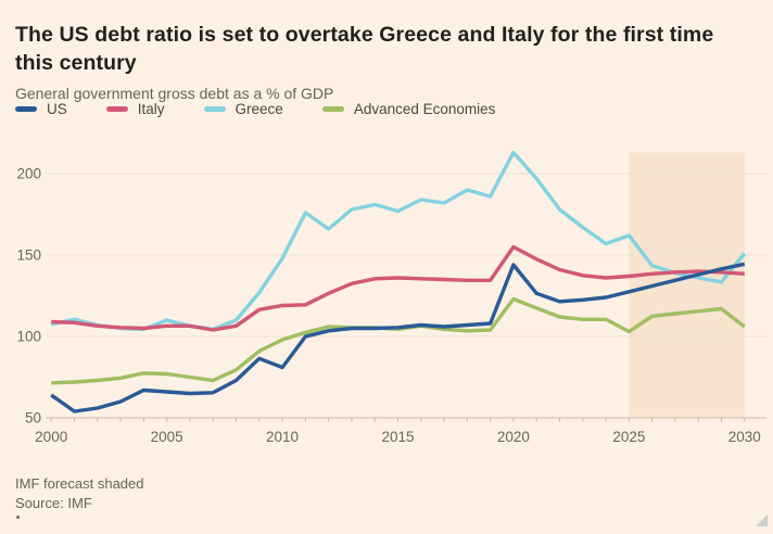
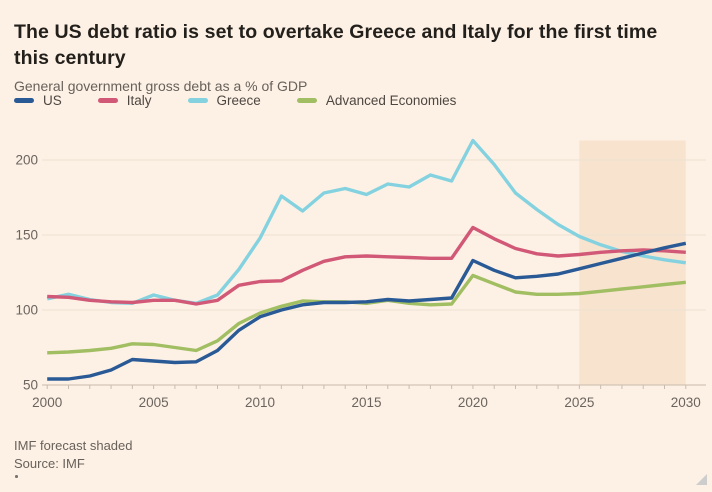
US/2000: 64 -> 54
US/2010: 81 -> 96
US/2020: 144 -> 133
Greece/2025: 162 -> 149
Advanced Economies/2025: 103 -> 111
Greece/2030: 151 -> 132
Advanced Economies/2030: 106 -> 118
